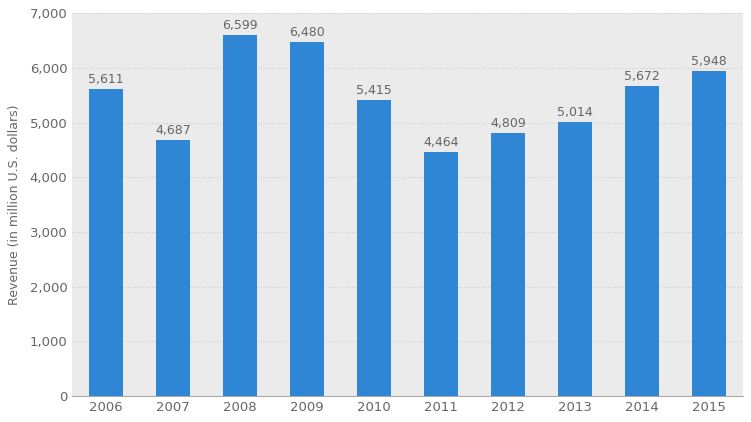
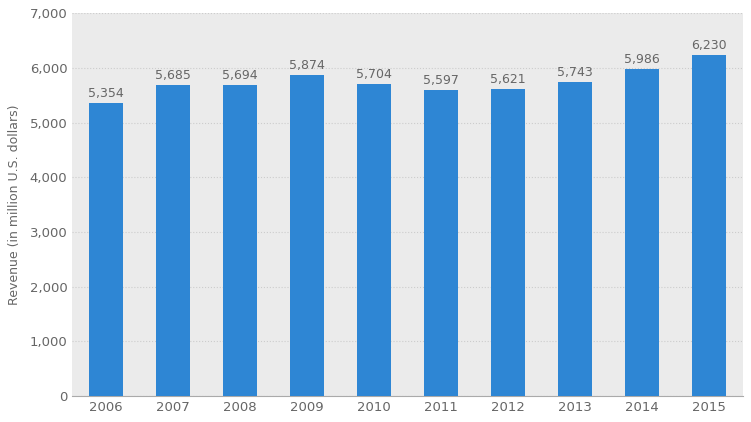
2006: 5,611 -> 5,354
2007: 4,687 -> 5,685
2008: 6,599 -> 5,694
2009: 6,480 -> 5,874
2010: 5,415 -> 5,704
2011: 4,464 -> 5,597
2012: 4,809 -> 5,621
2013: 5,014 -> 5,743
2014: 5,672 -> 5,986
2015: 5,948 -> 6,230
